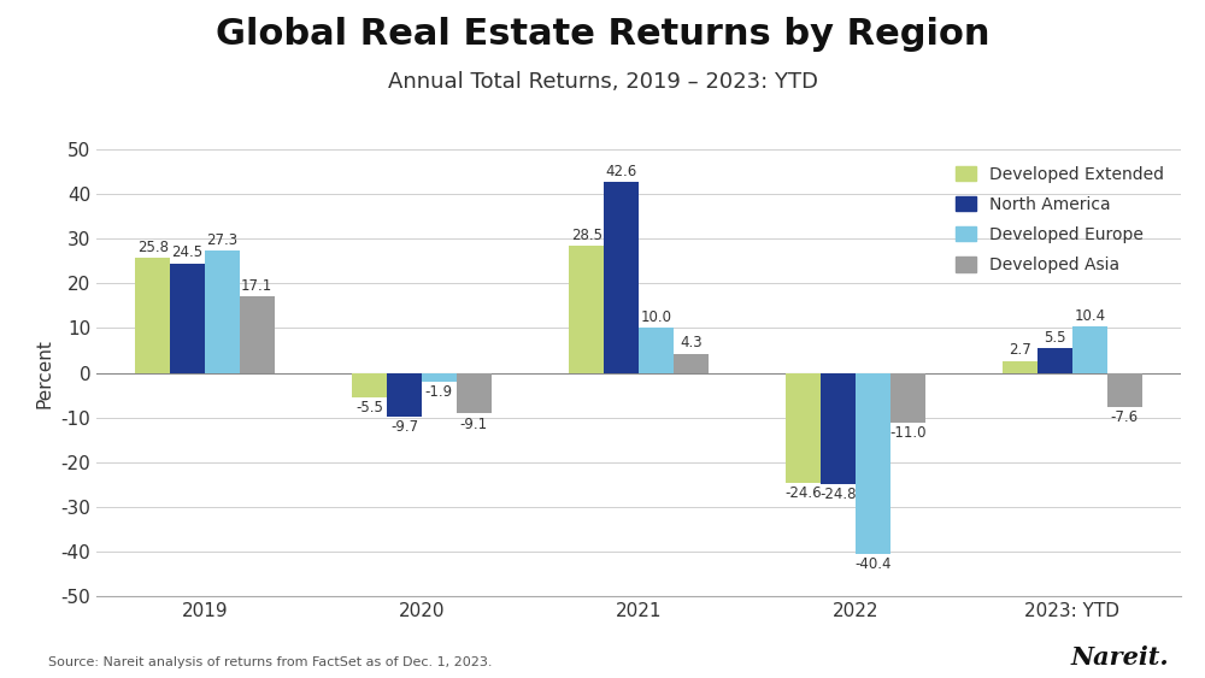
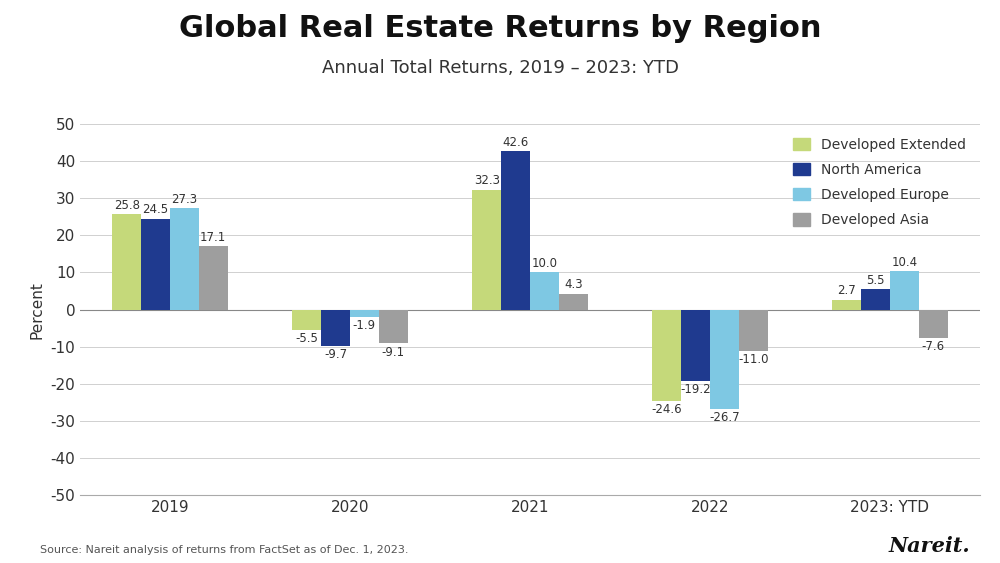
Developed Extended/2021: 28.5 -> 32.3
North America/2022: -24.8 -> -19.2
Developed Europe/2022: -40.4 -> -26.7
